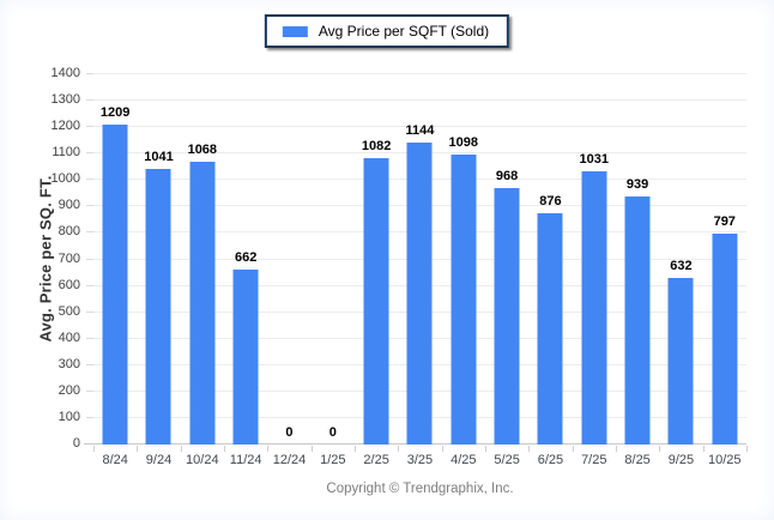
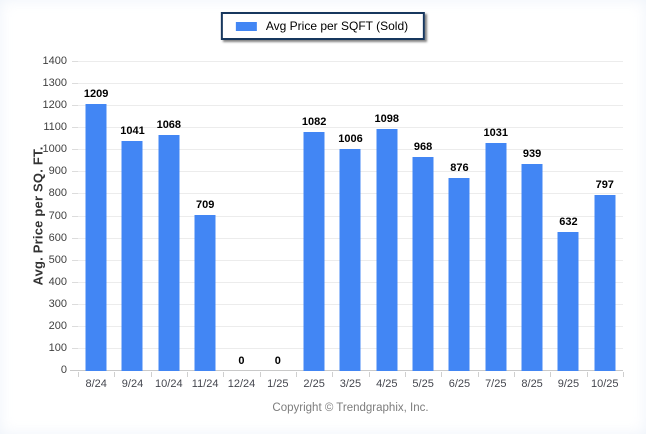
11/24: 662 -> 709
3/25: 1144 -> 1006
